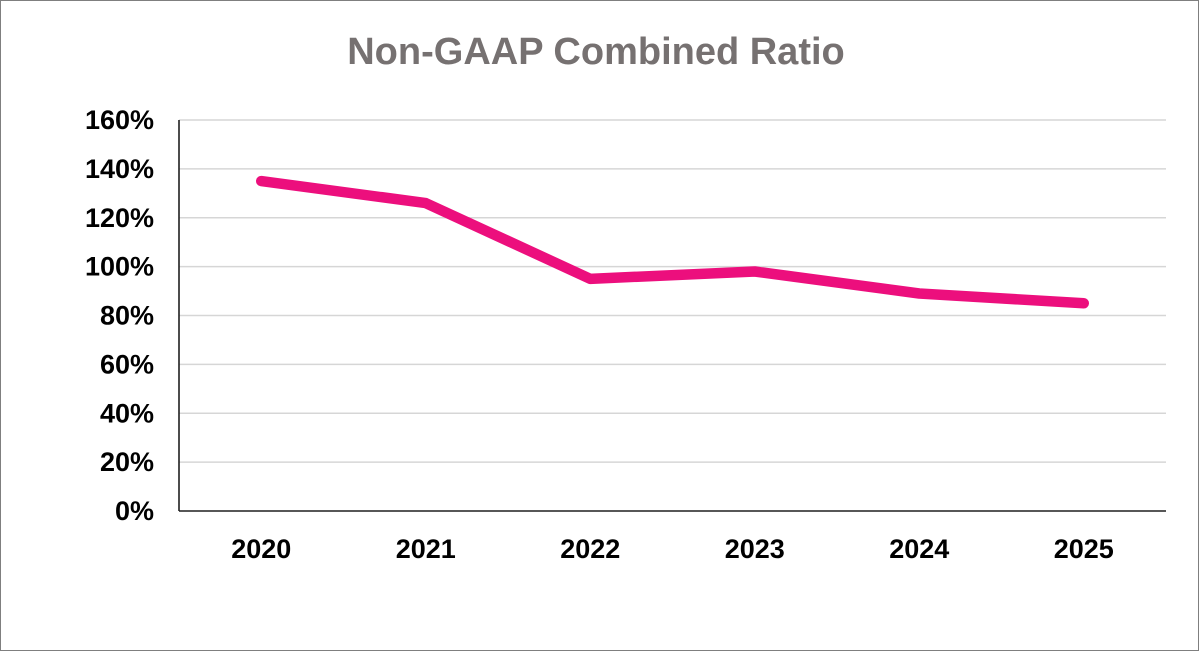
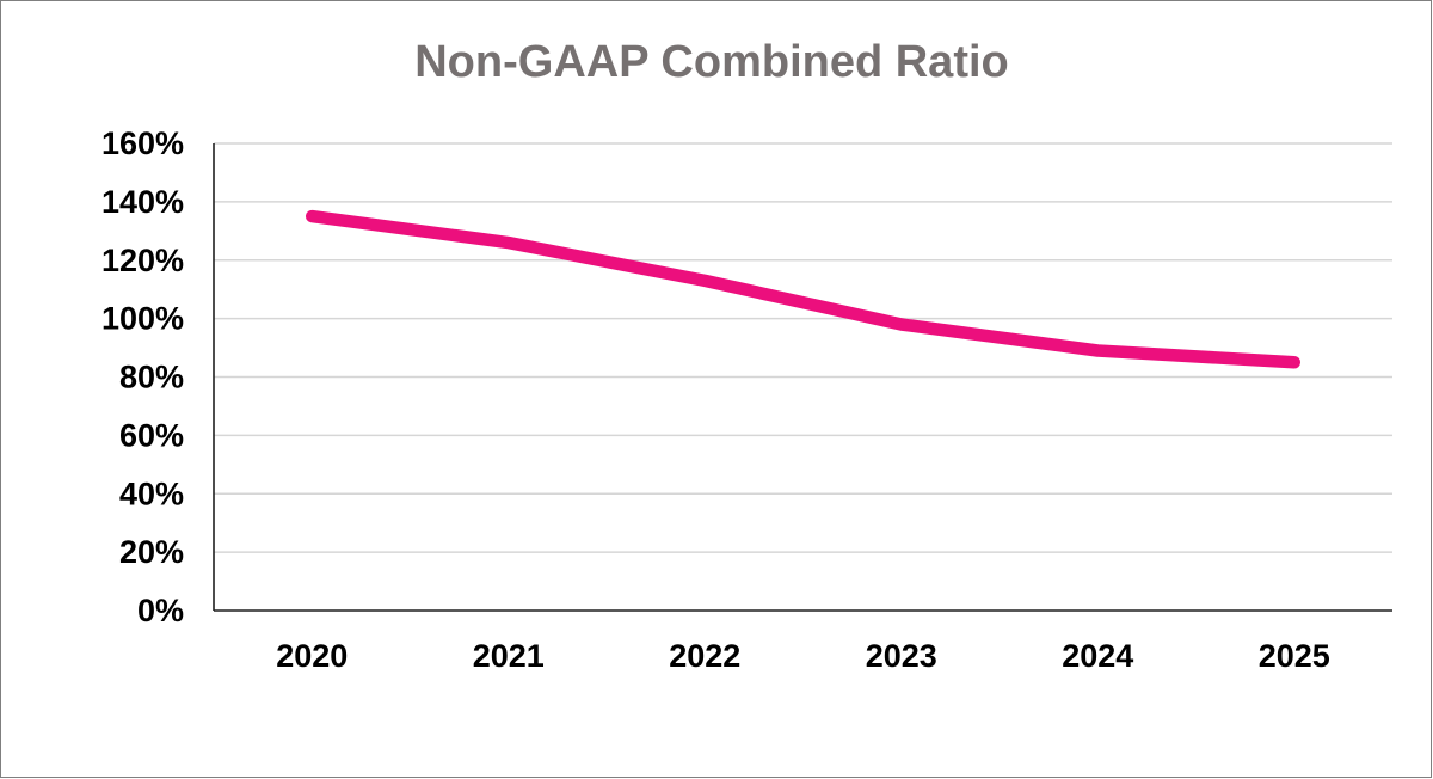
2022: 95% -> 113%
